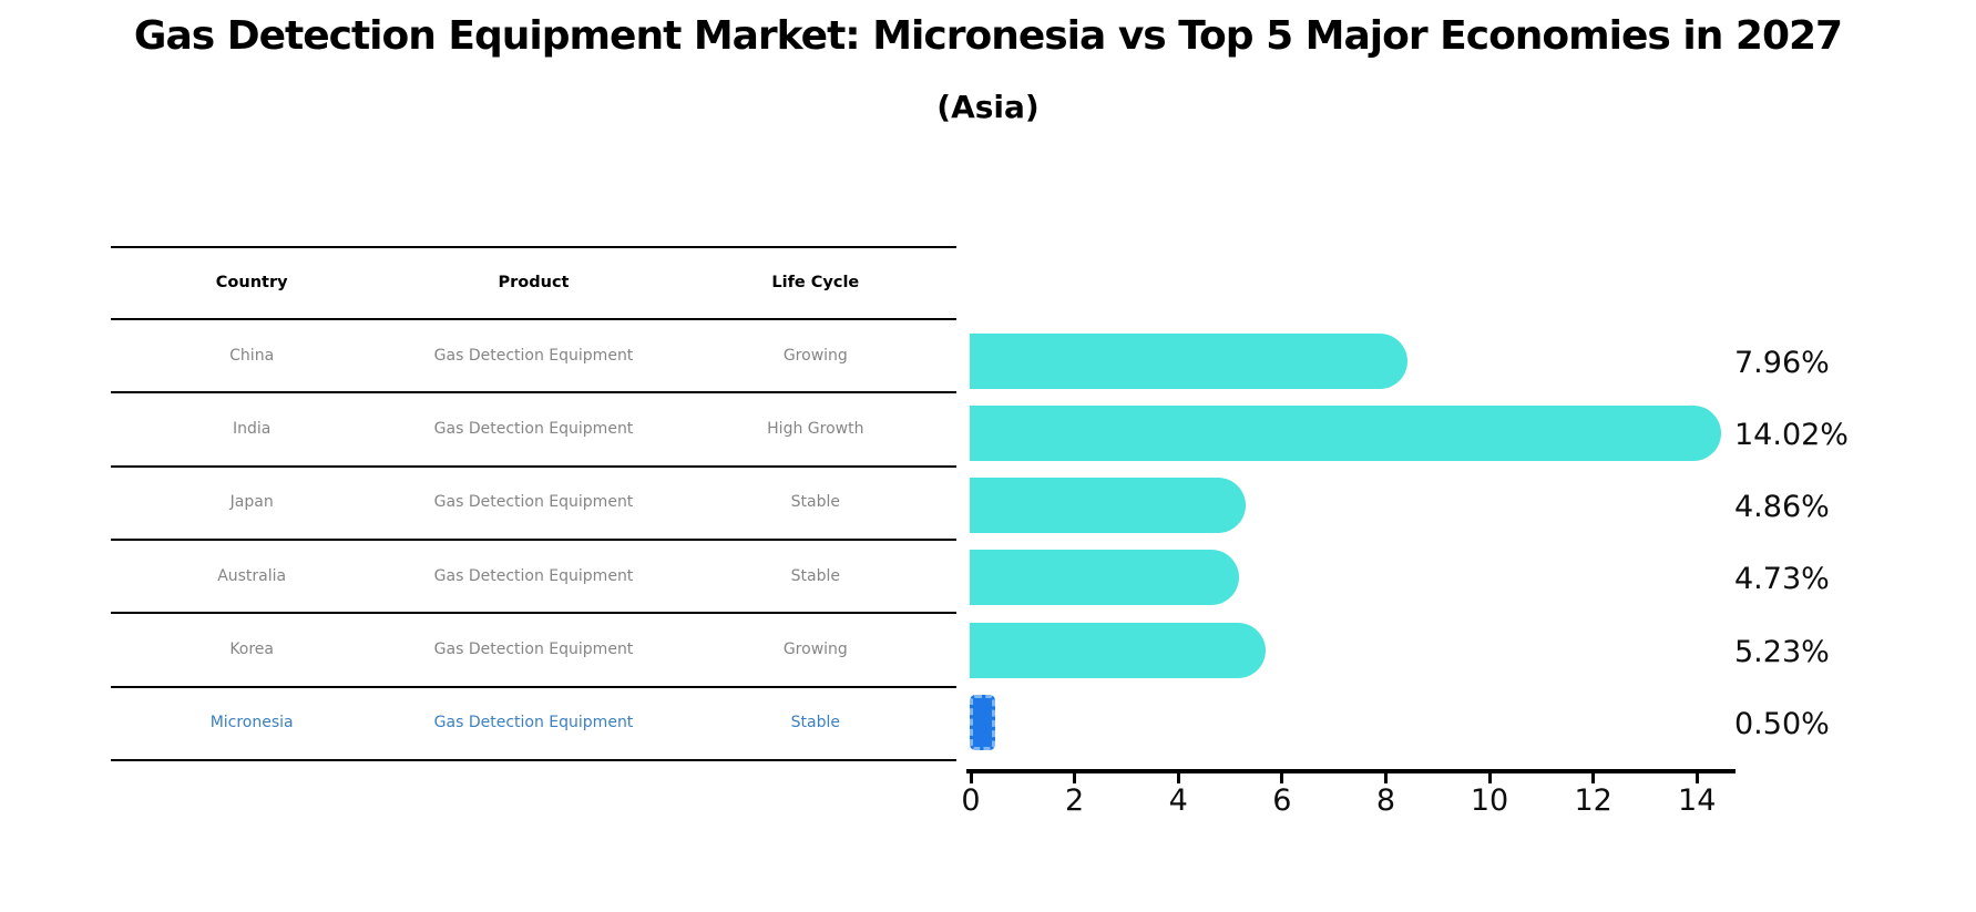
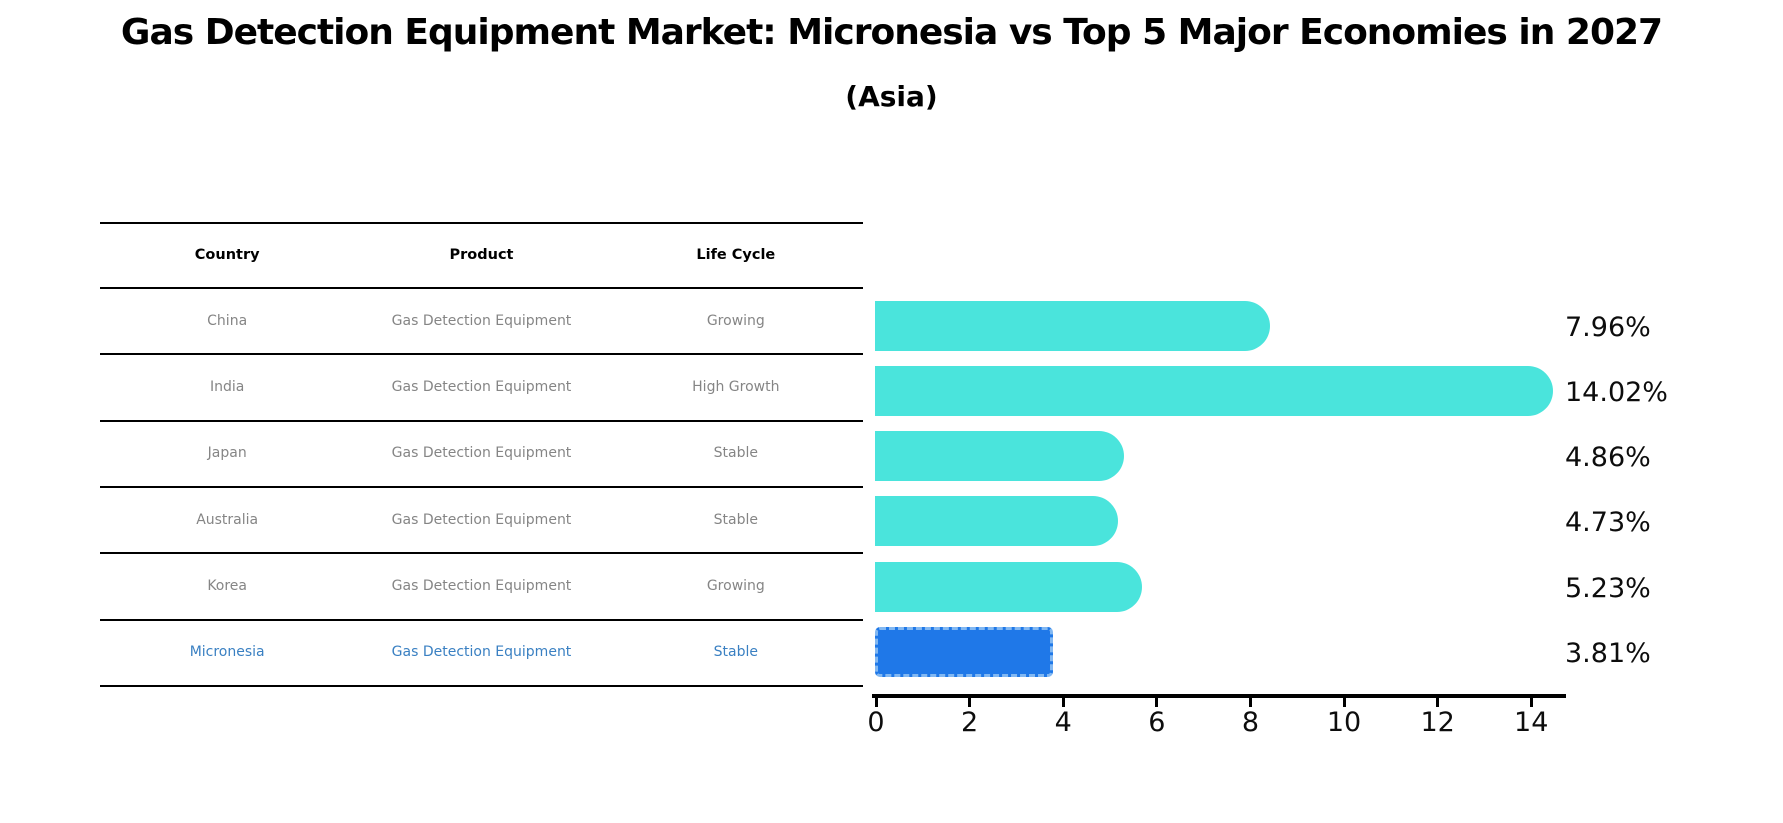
Micronesia: 0.50% -> 3.81%
